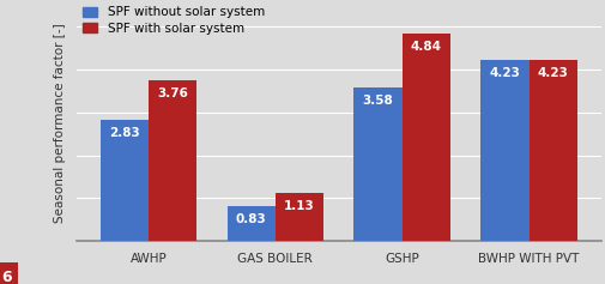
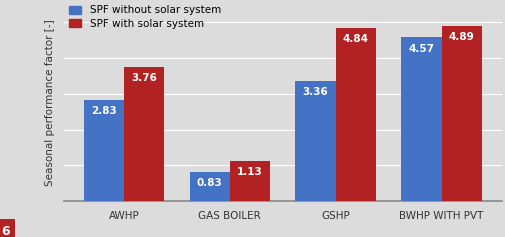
SPF without solar system/GSHP: 3.58 -> 3.36
SPF without solar system/BWHP WITH PVT: 4.23 -> 4.57
SPF with solar system/BWHP WITH PVT: 4.23 -> 4.89
